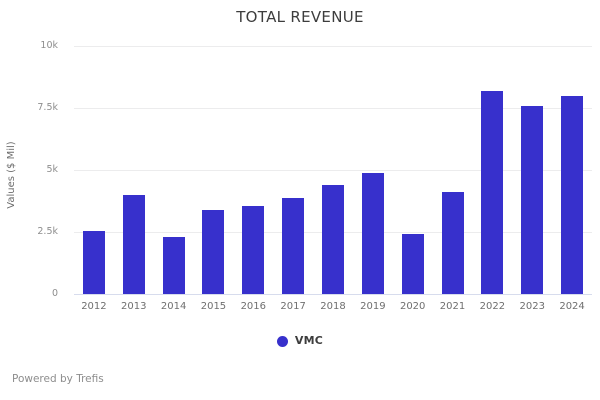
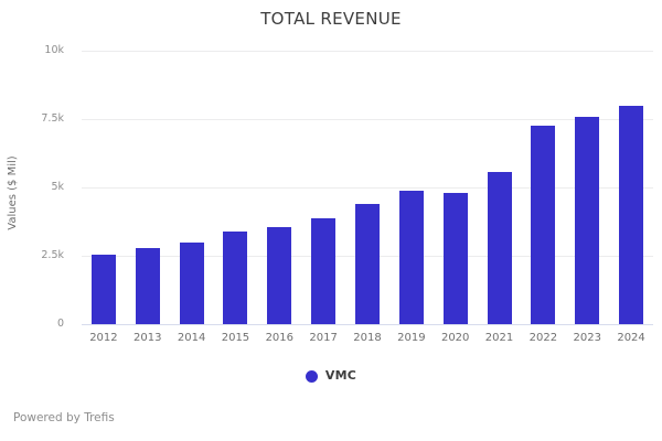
2013: 4.0k -> 2.8k
2014: 2.3k -> 3.0k
2020: 2.4k -> 4.8k
2021: 4.1k -> 5.6k
2022: 8.2k -> 7.2k
